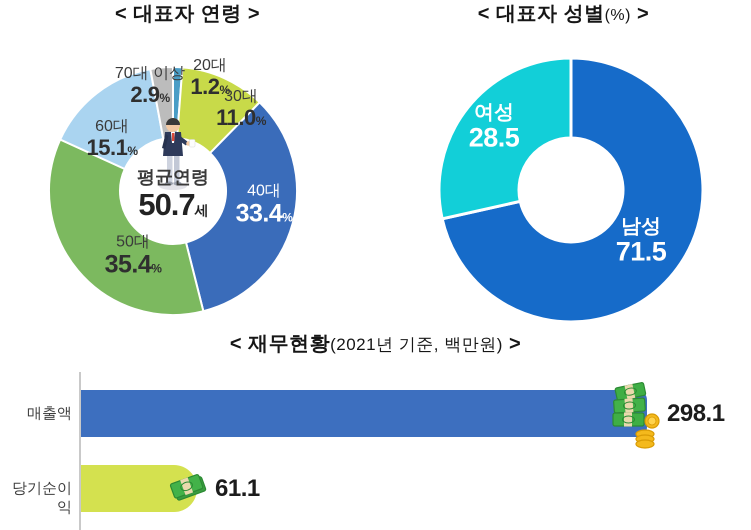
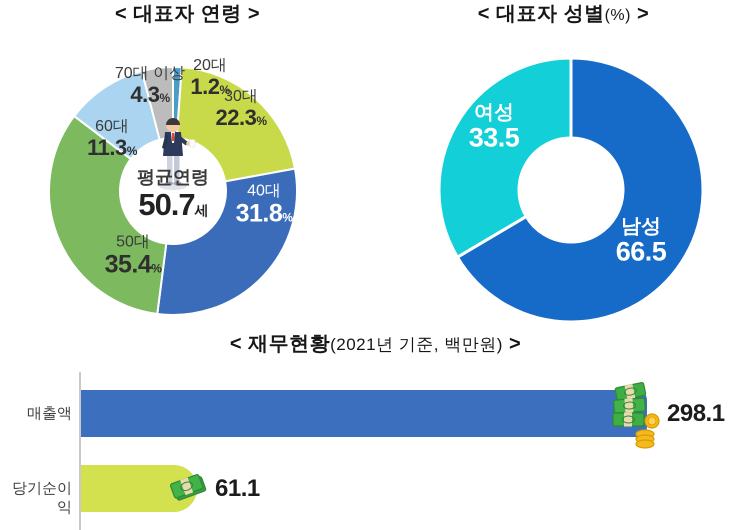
< 대표자 연령 >/30대: 11.0 -> 22.3
< 대표자 연령 >/40대: 33.4 -> 31.8
< 대표자 연령 >/60대: 15.1 -> 11.3
< 대표자 연령 >/70대 이상: 2.9 -> 4.3
< 대표자 성별(%) >/남성: 71.5 -> 66.5
< 대표자 성별(%) >/여성: 28.5 -> 33.5
